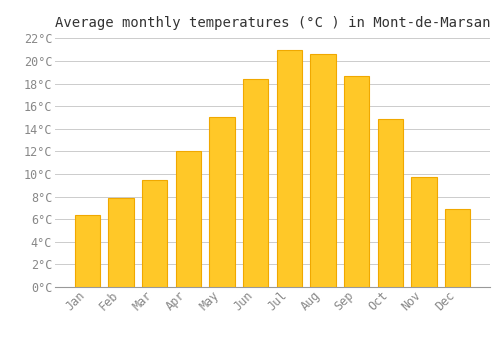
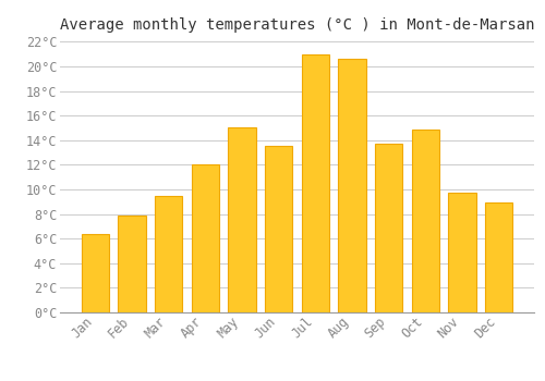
Jun: 18.4°C -> 13.5°C
Sep: 18.7°C -> 13.7°C
Dec: 6.9°C -> 8.9°C
